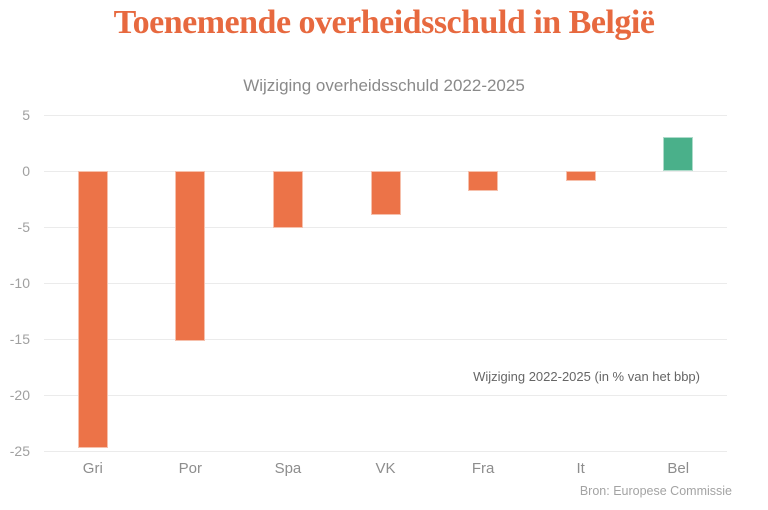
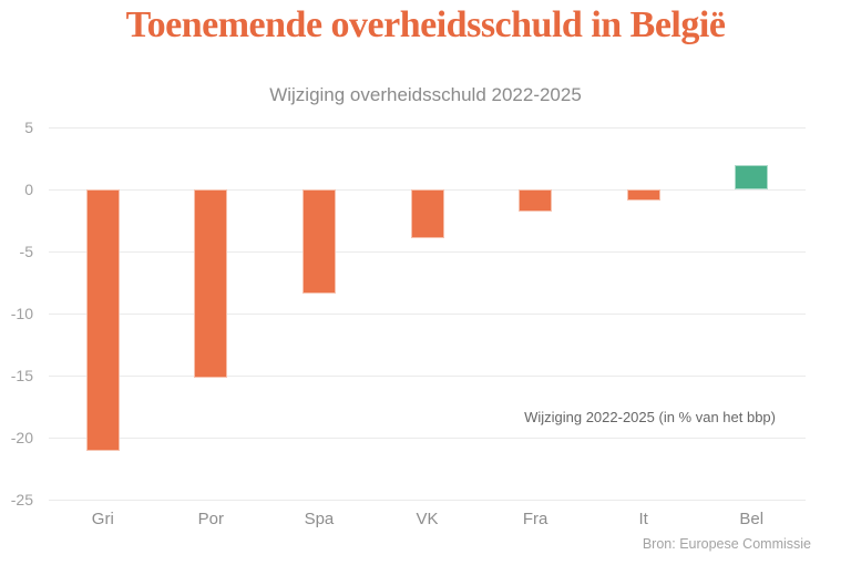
Gri: -24.7 -> -21.1
Spa: -5.1 -> -8.4
Bel: 3.0 -> 2.0
